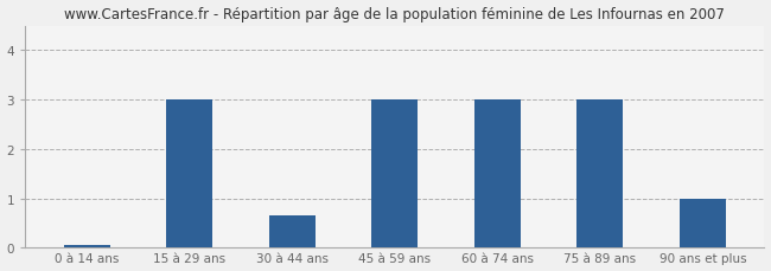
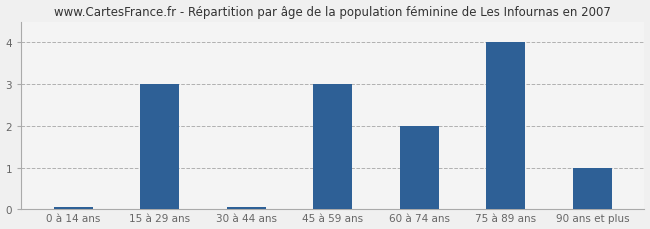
30 à 44 ans: 0.65 -> 0.05
60 à 74 ans: 3.00 -> 2.00
75 à 89 ans: 3.00 -> 4.00
